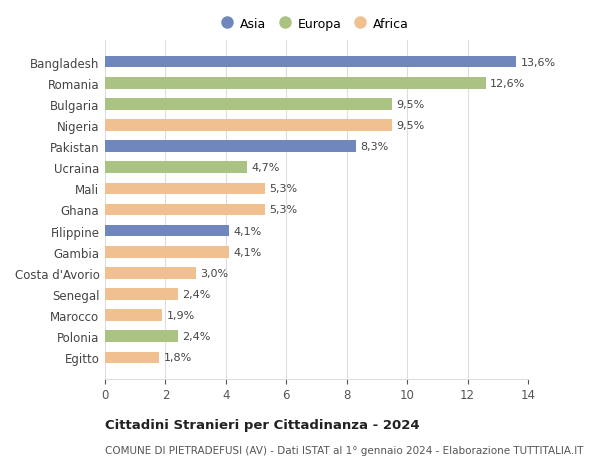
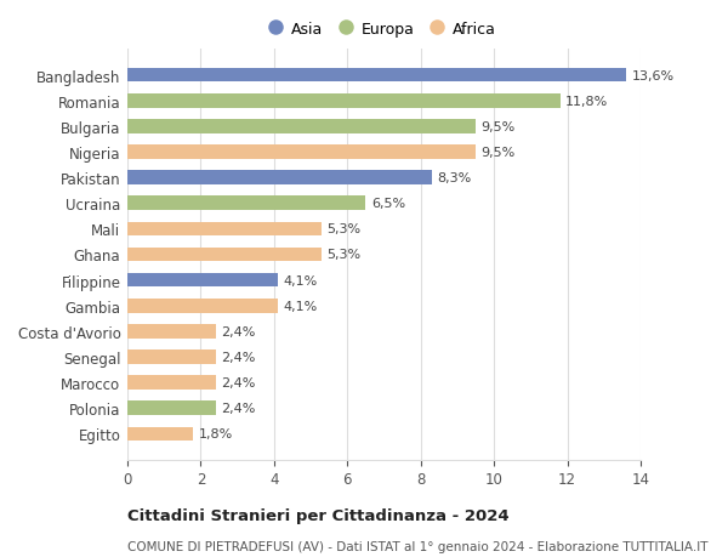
Romania: 12,6% -> 11,8%
Ucraina: 4,7% -> 6,5%
Costa d'Avorio: 3,0% -> 2,4%
Marocco: 1,9% -> 2,4%
